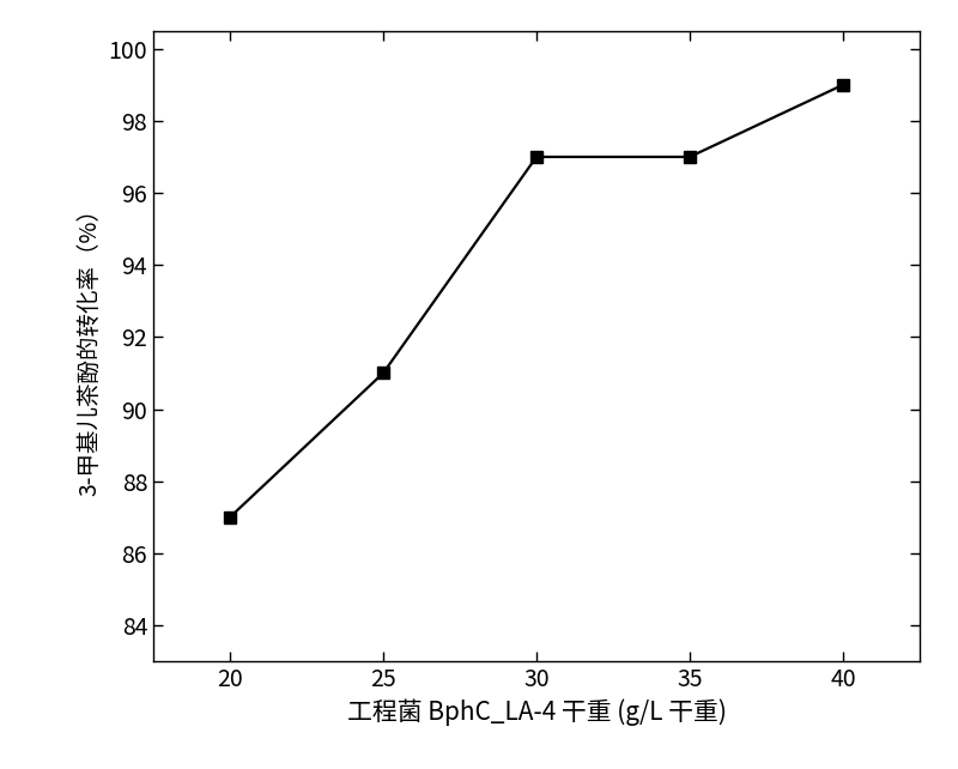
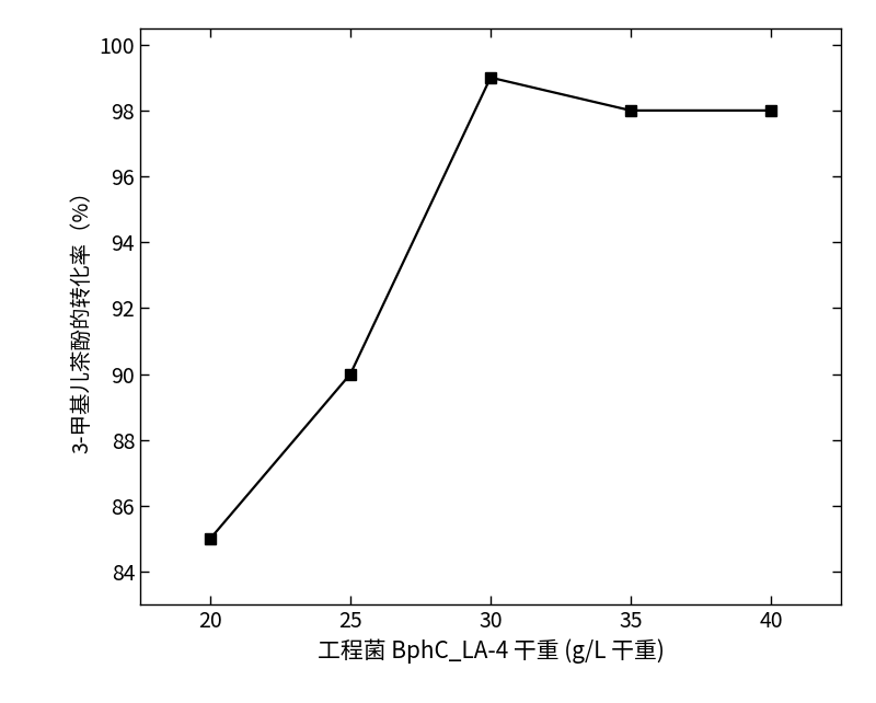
20: 87 -> 85
25: 91 -> 90
30: 97 -> 99
35: 97 -> 98
40: 99 -> 98
